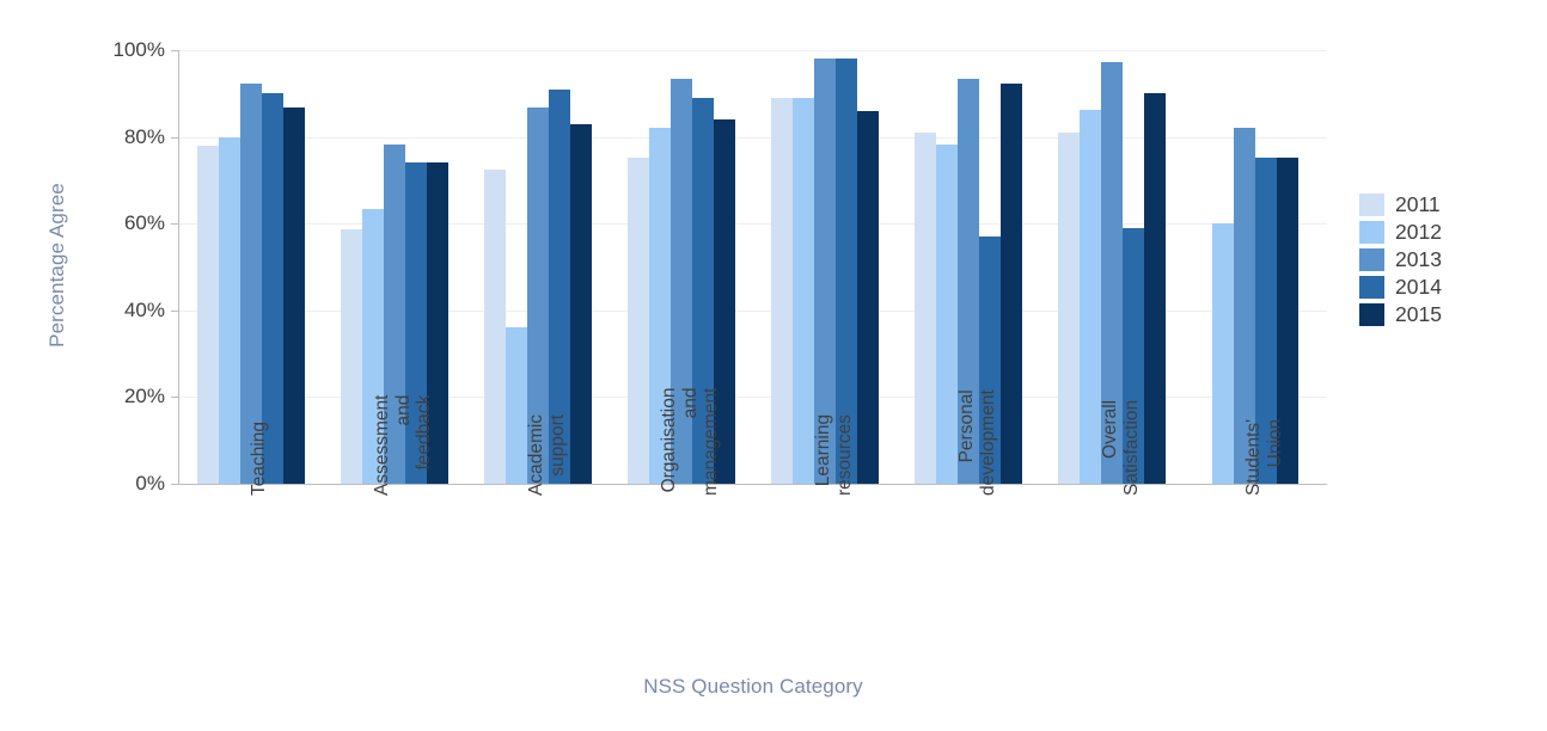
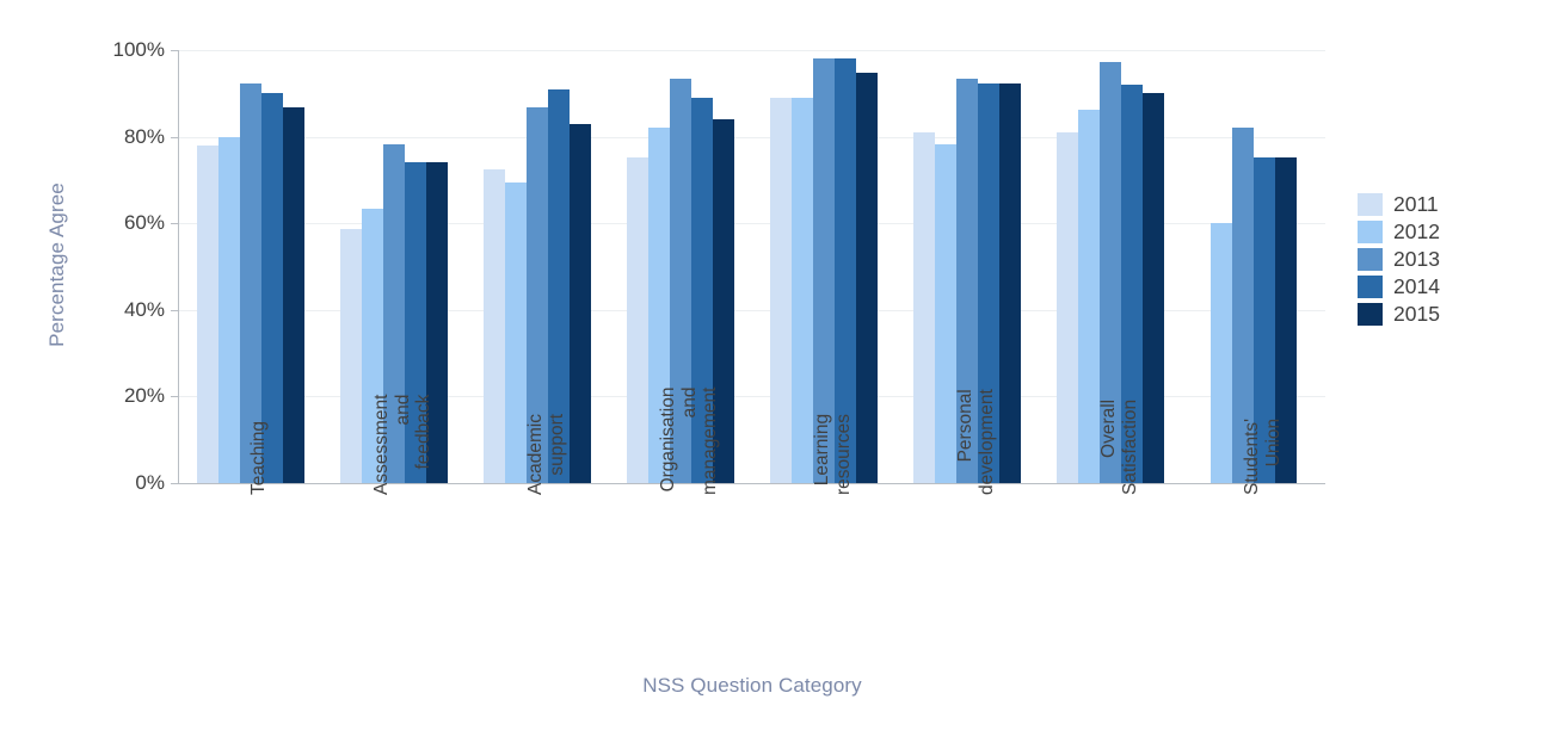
2012/Academic support: 36% -> 69%
2015/Learning resources: 86% -> 95%
2014/Personal development: 57% -> 92%
2014/Overall Satisfaction: 59% -> 92%
